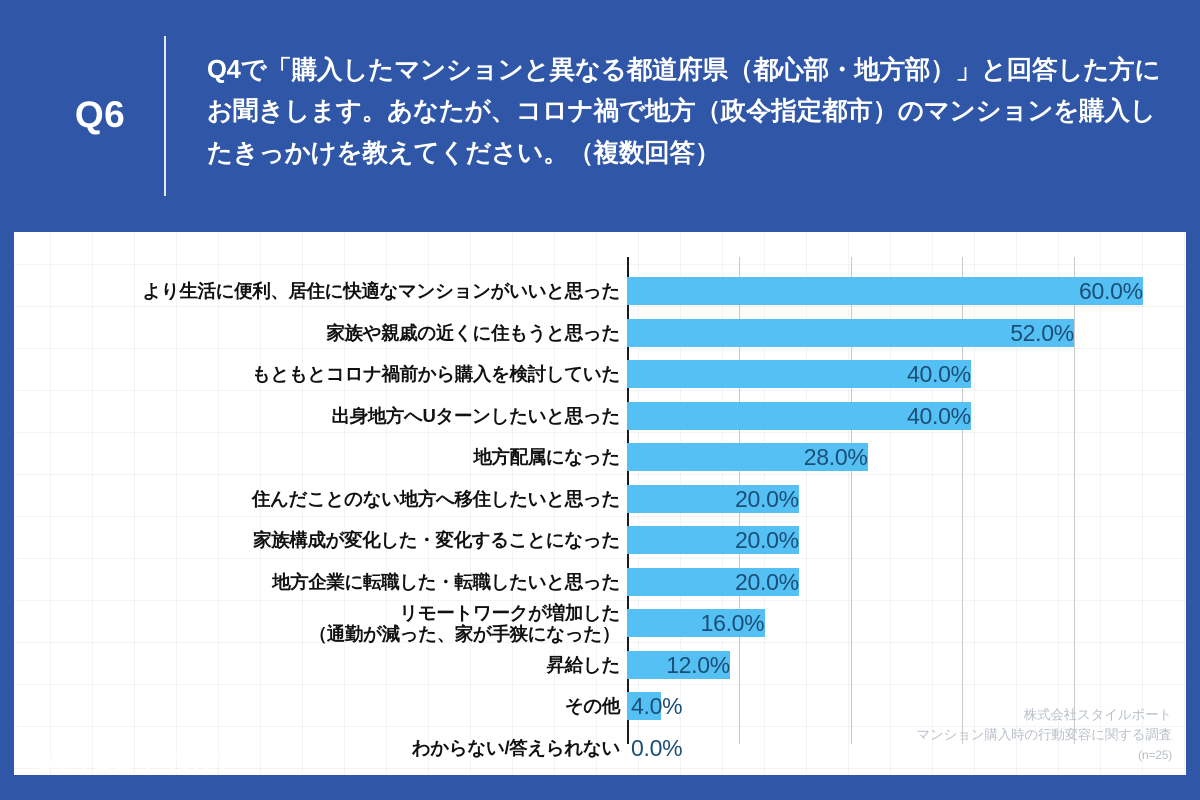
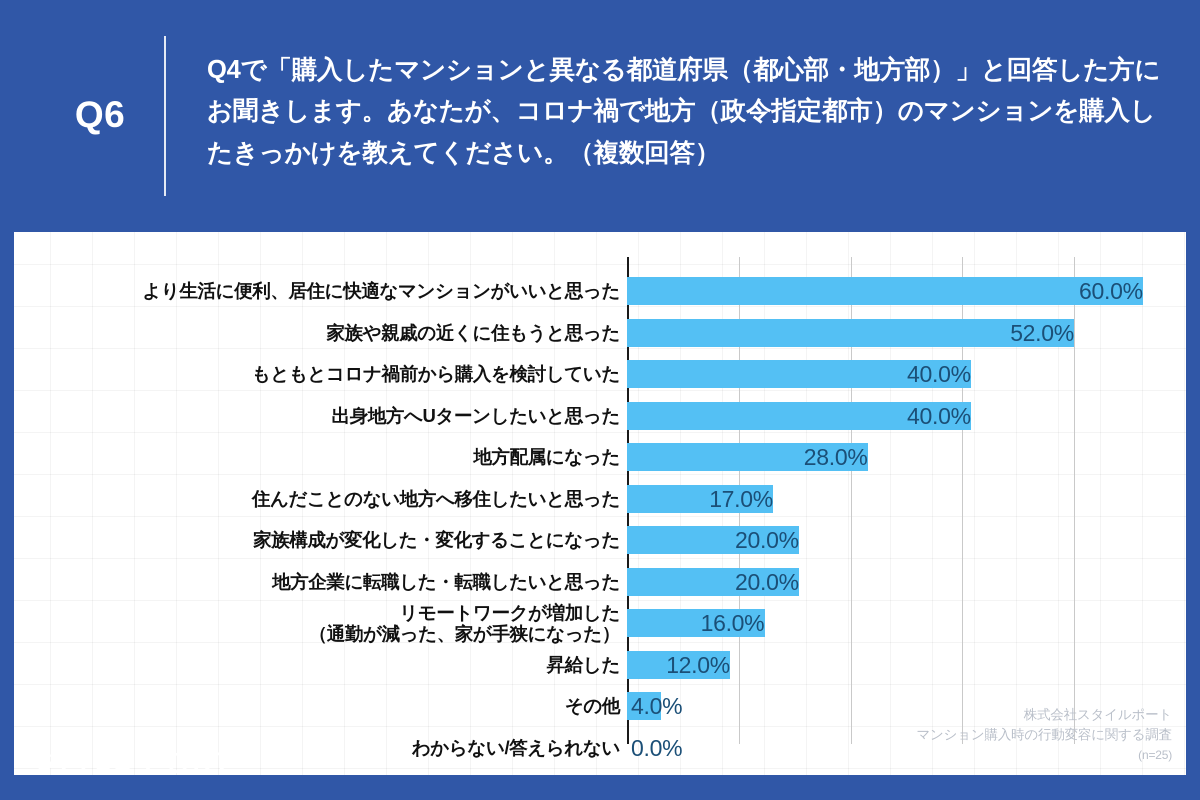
住んだことのない地方へ移住したいと思った: 20.0% -> 17.0%
